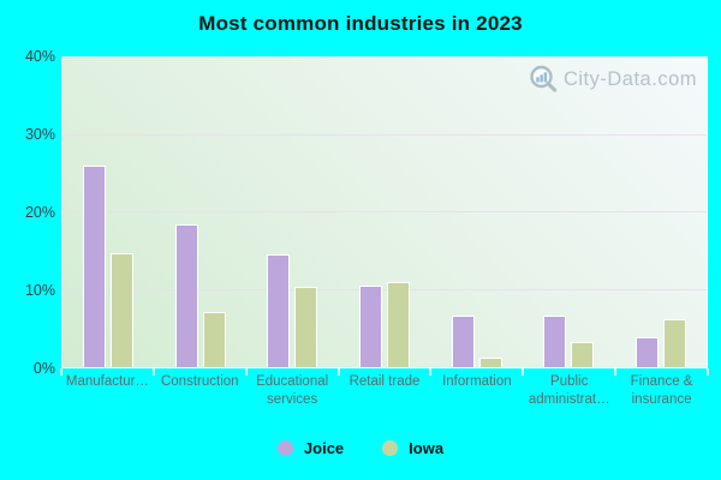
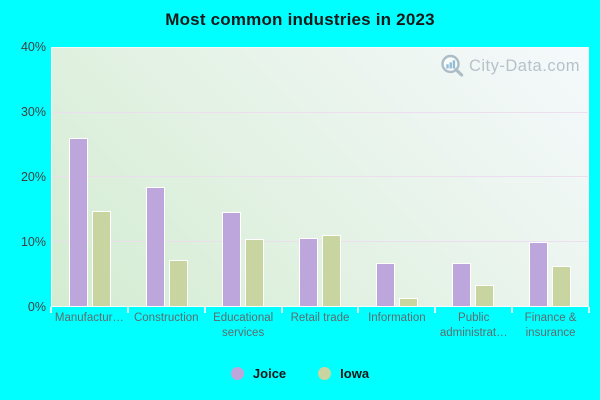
Joice/Finance & insurance: 4% -> 10%
